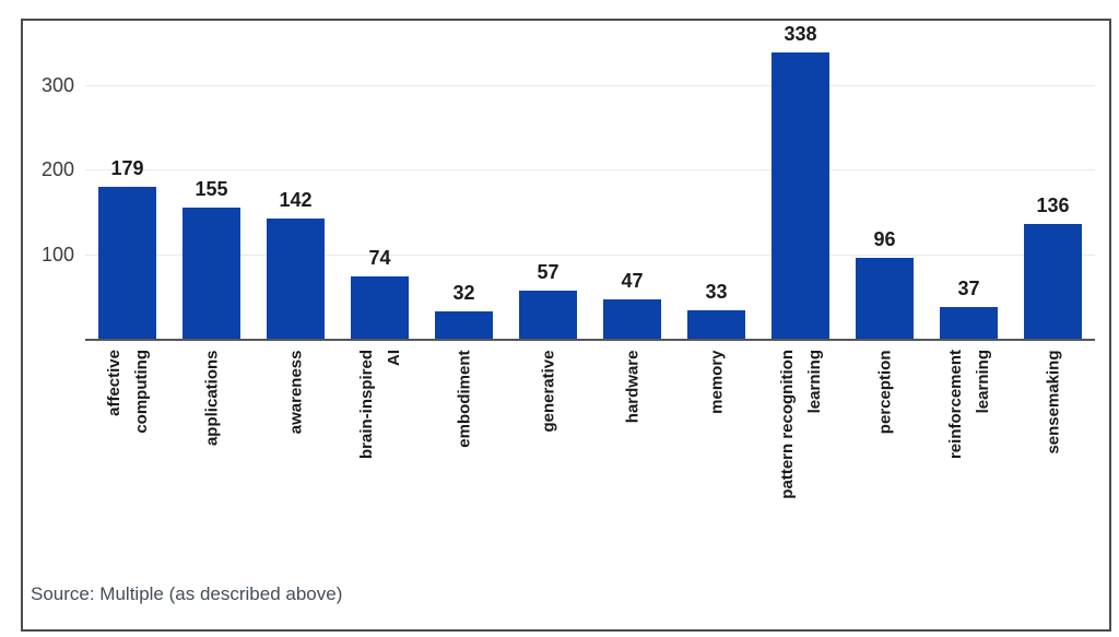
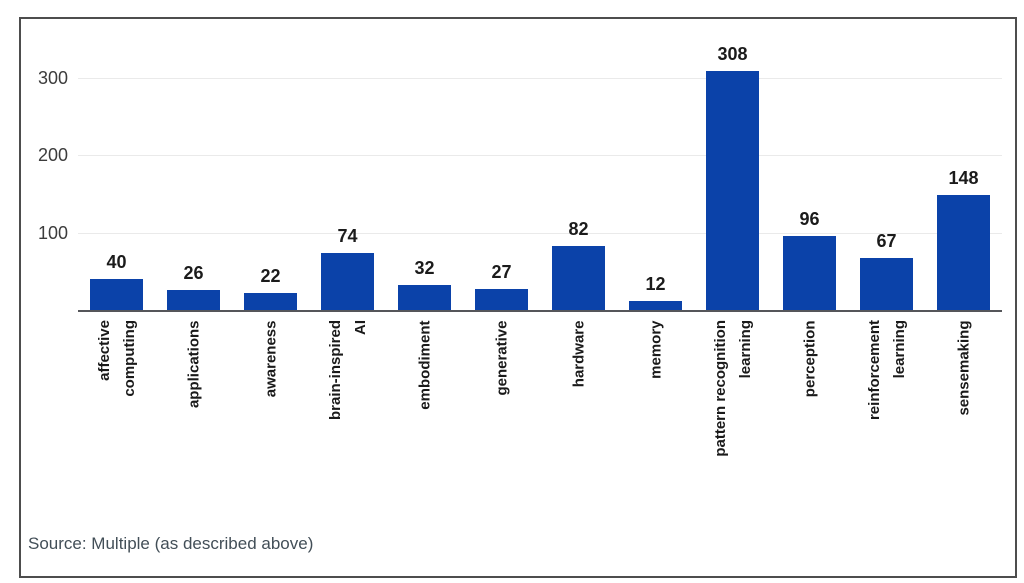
affective computing: 179 -> 40
applications: 155 -> 26
awareness: 142 -> 22
generative: 57 -> 27
hardware: 47 -> 82
memory: 33 -> 12
pattern recognition learning: 338 -> 308
reinforcement learning: 37 -> 67
sensemaking: 136 -> 148
